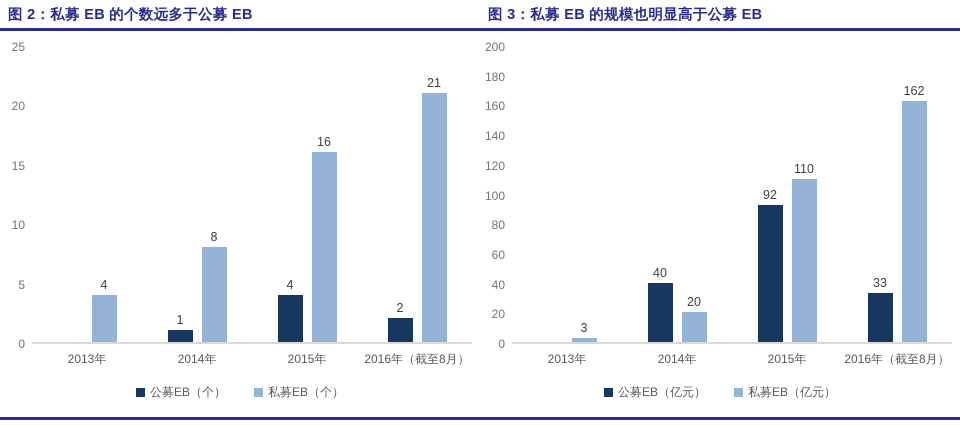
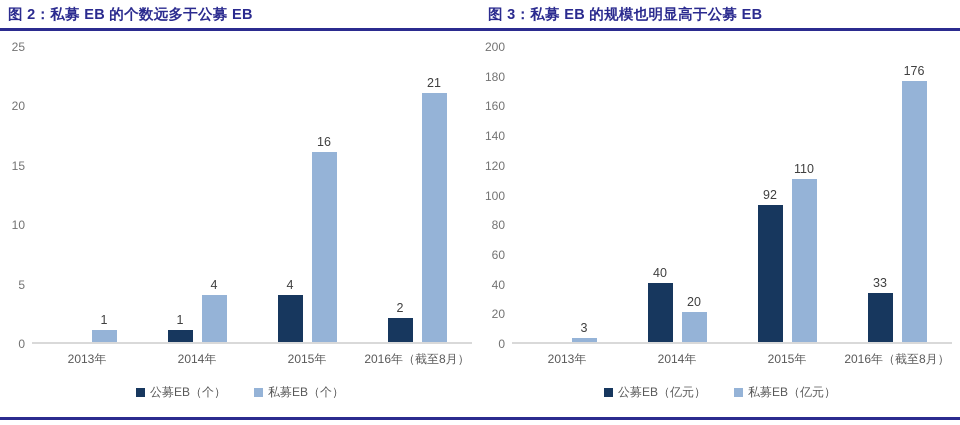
图 2：私募 EB 的个数远多于公募 EB/私募EB（个）/2013年: 4 -> 1
图 2：私募 EB 的个数远多于公募 EB/私募EB（个）/2014年: 8 -> 4
图 3：私募 EB 的规模也明显高于公募 EB/私募EB（亿元）/2016年（截至8月）: 162 -> 176
